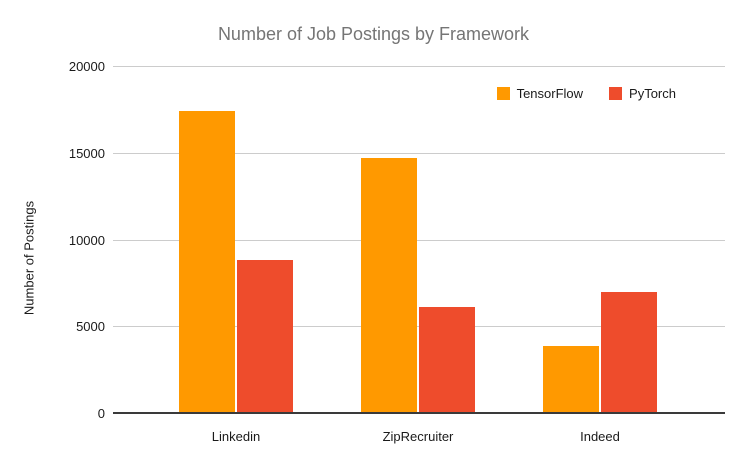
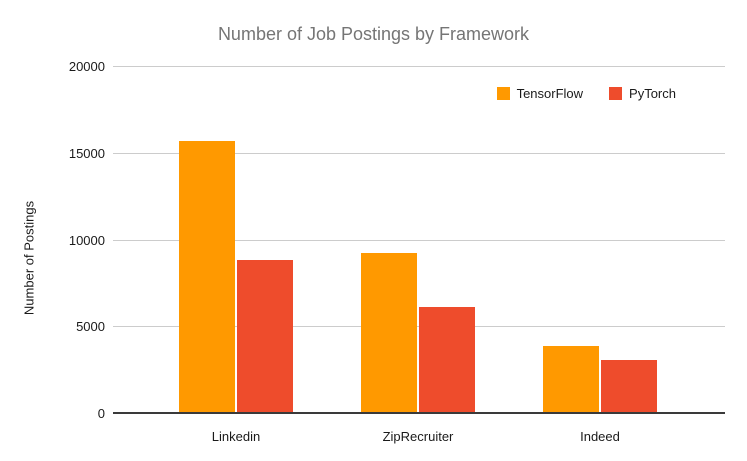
TensorFlow/Linkedin: 17400 -> 15700
TensorFlow/ZipRecruiter: 14700 -> 9200
PyTorch/Indeed: 7000 -> 3000
